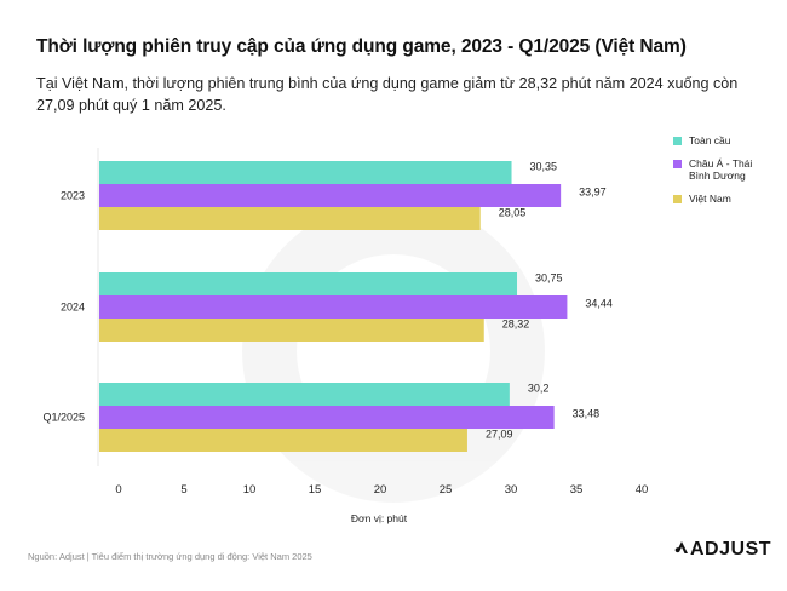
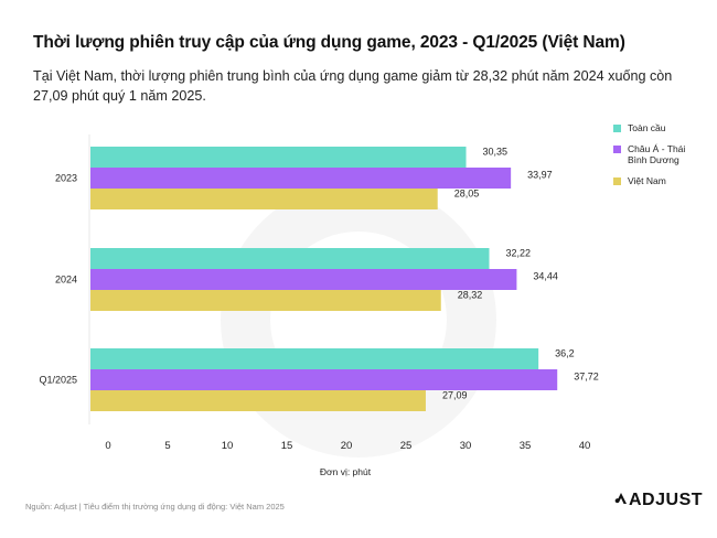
Toàn cầu/2024: 30,75 -> 32,22
Toàn cầu/Q1/2025: 30,2 -> 36,2
Châu Á - Thái Bình Dương/Q1/2025: 33,48 -> 37,72
